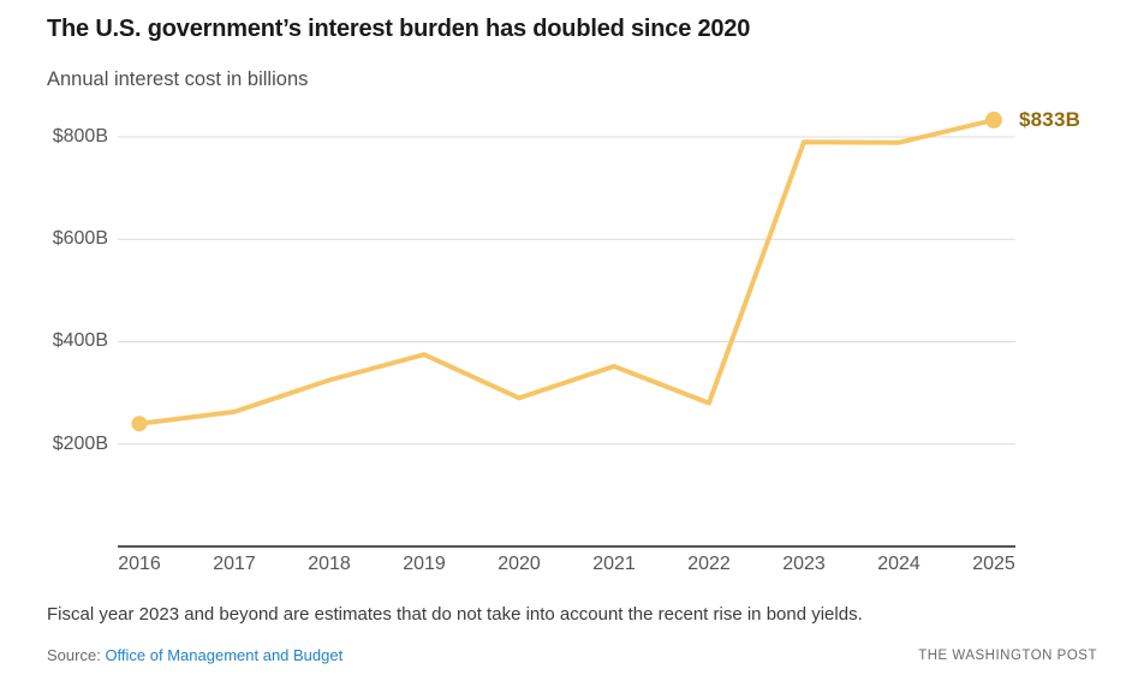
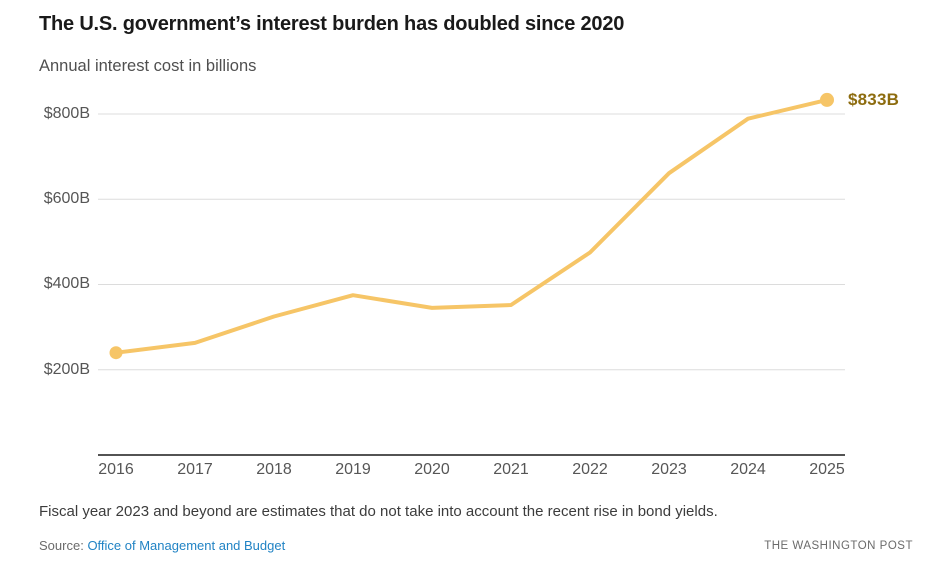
2020: $290B -> $340B
2022: $280B -> $480B
2023: $790B -> $660B
